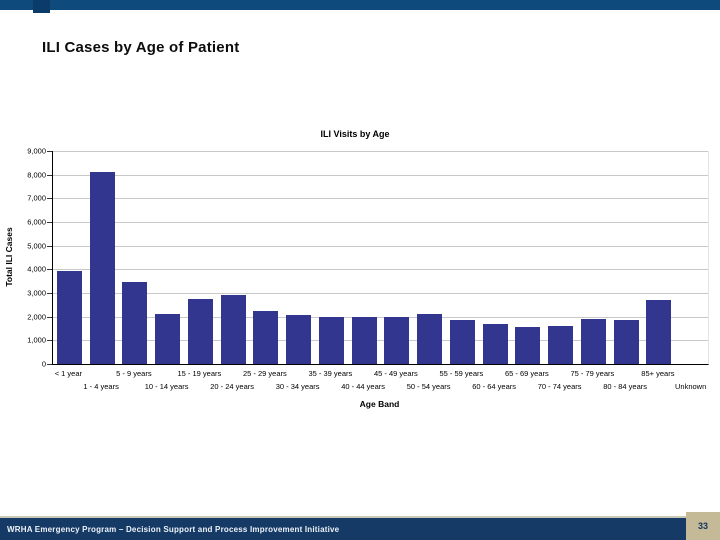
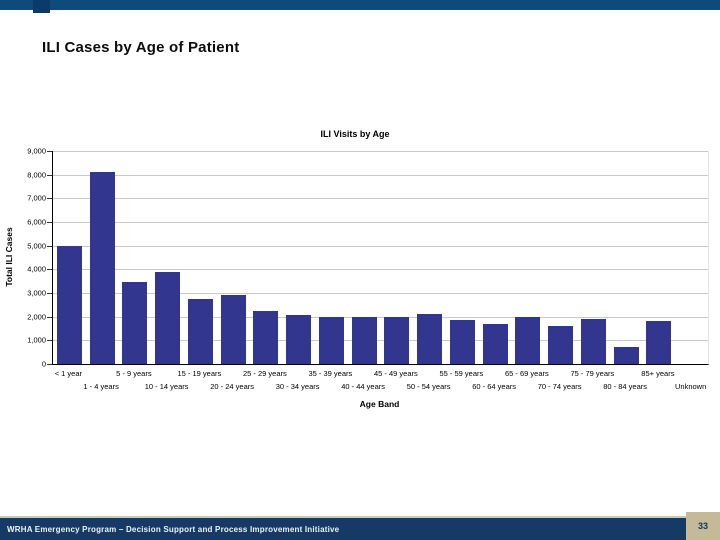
< 1 year: 4000 -> 5000
10 - 14 years: 2100 -> 3900
65 - 69 years: 1600 -> 2000
80 - 84 years: 1800 -> 700
85+ years: 2700 -> 1800
